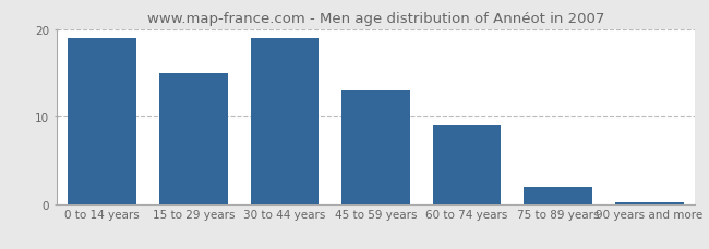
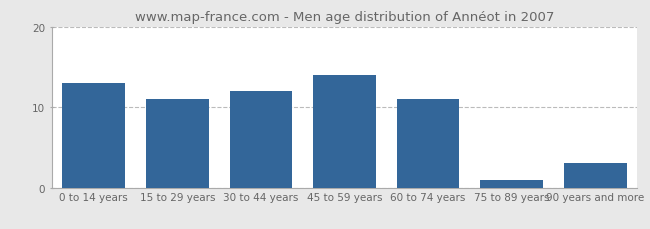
0 to 14 years: 19.0 -> 13.0
15 to 29 years: 15.0 -> 11.0
30 to 44 years: 19.0 -> 12.0
45 to 59 years: 13.0 -> 14.0
60 to 74 years: 9.0 -> 11.0
75 to 89 years: 2.0 -> 1.0
90 years and more: 0.2 -> 3.0
